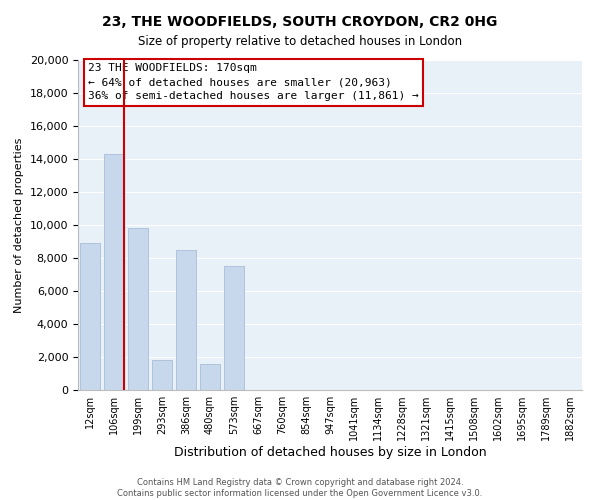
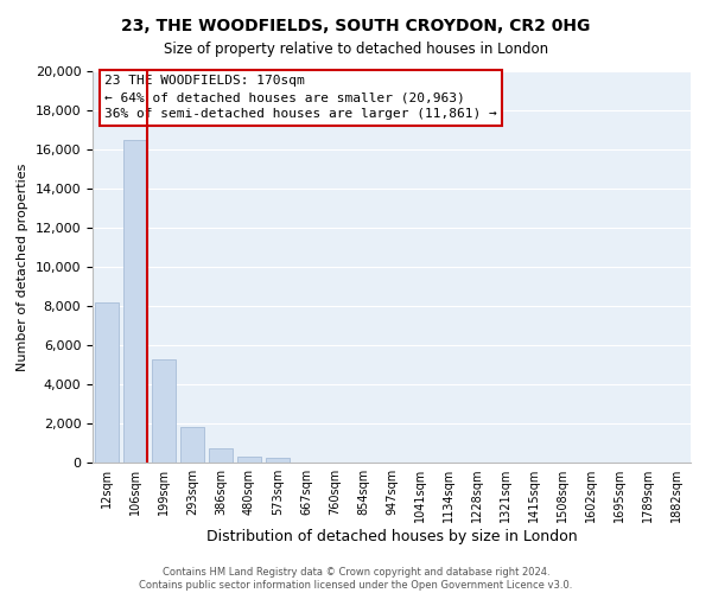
12sqm: 8,900 -> 8,200
106sqm: 14,300 -> 16,500
199sqm: 9,800 -> 5,300
386sqm: 8,500 -> 800
480sqm: 1,600 -> 300
573sqm: 7,500 -> 300
